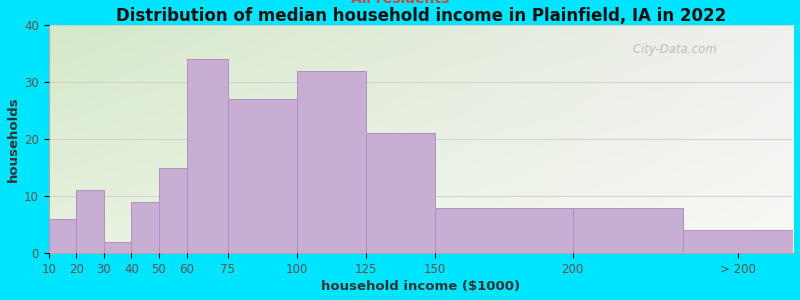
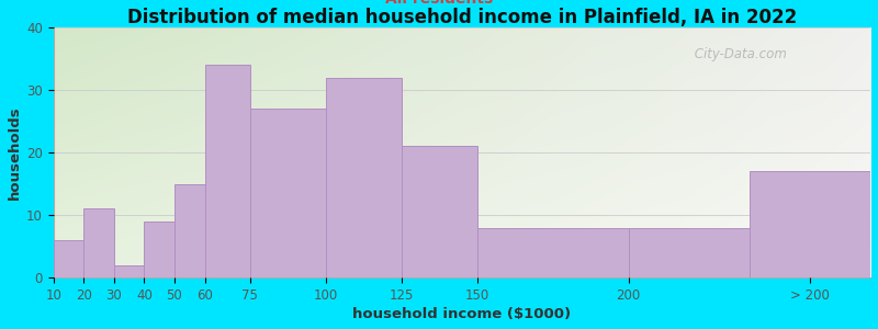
> 200: 4 -> 17
